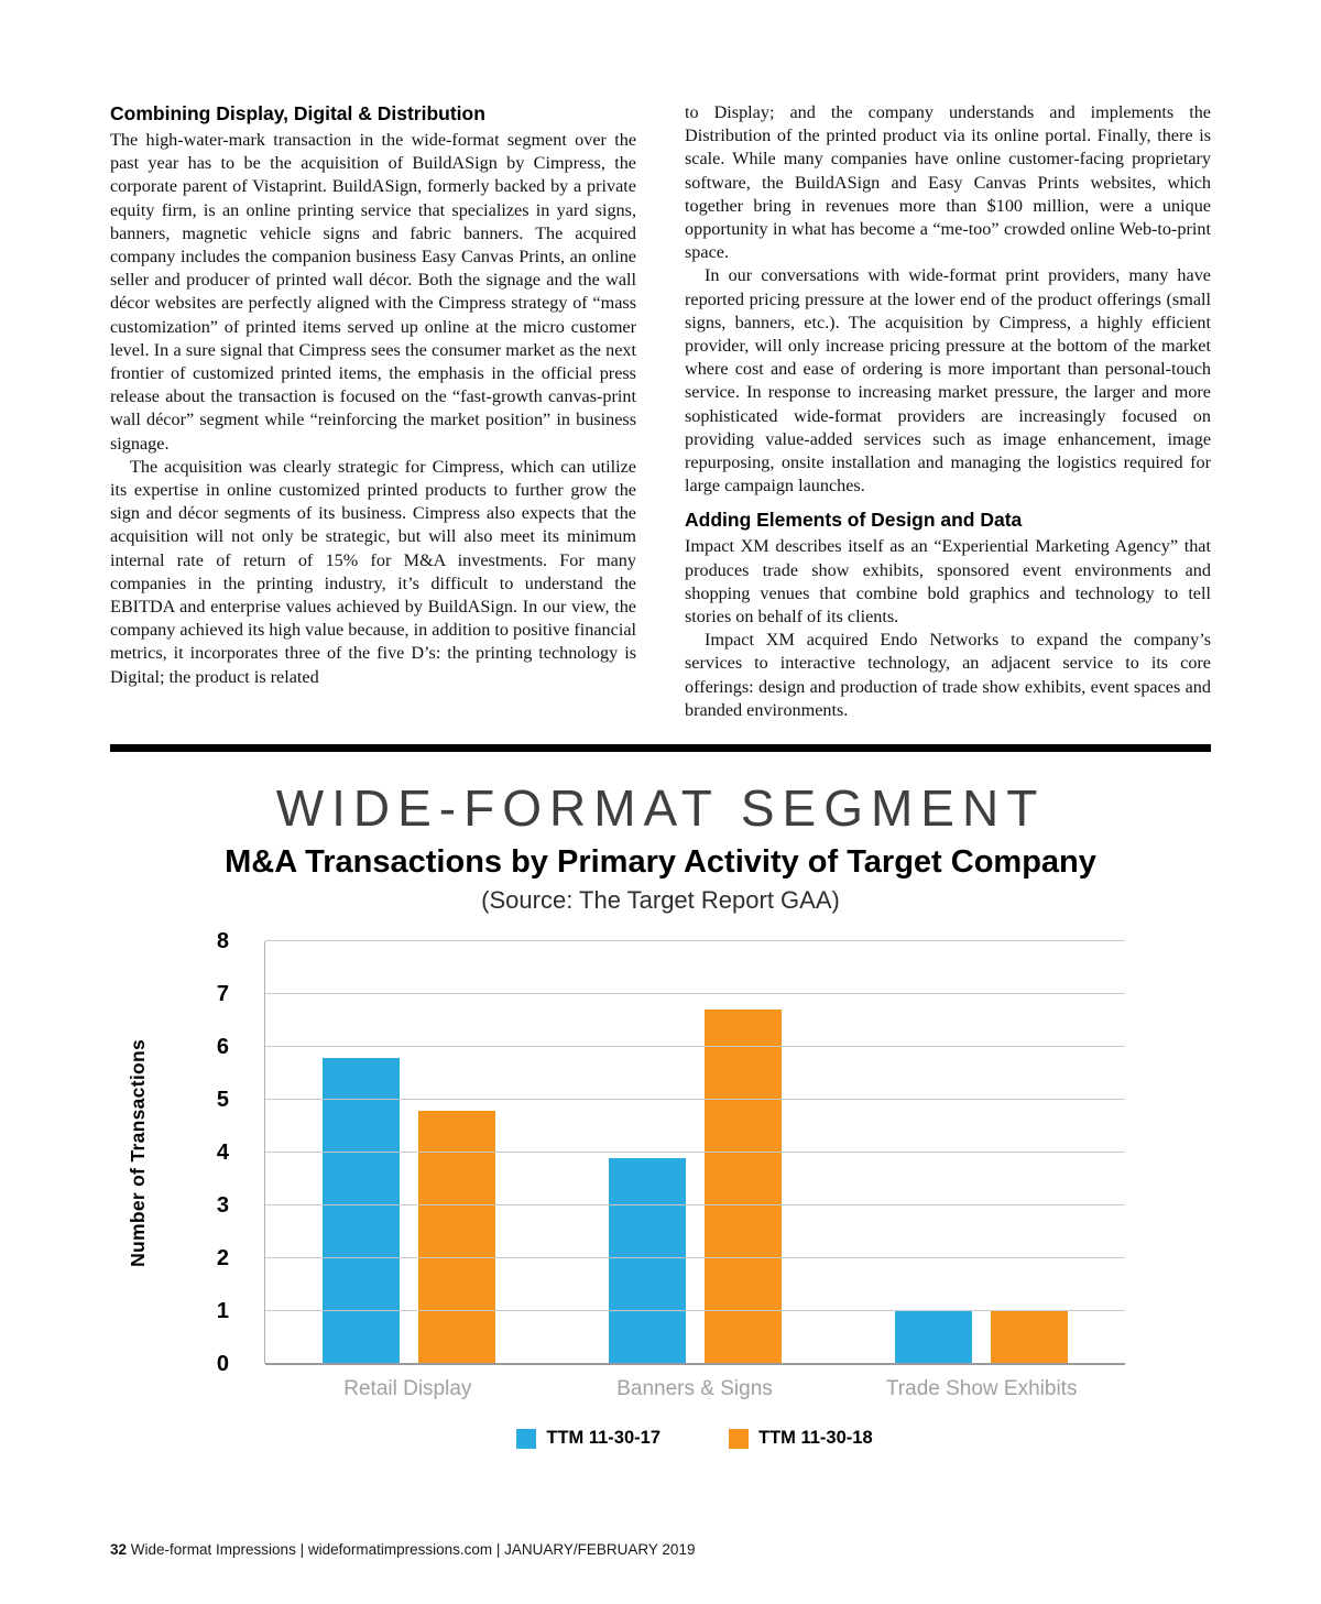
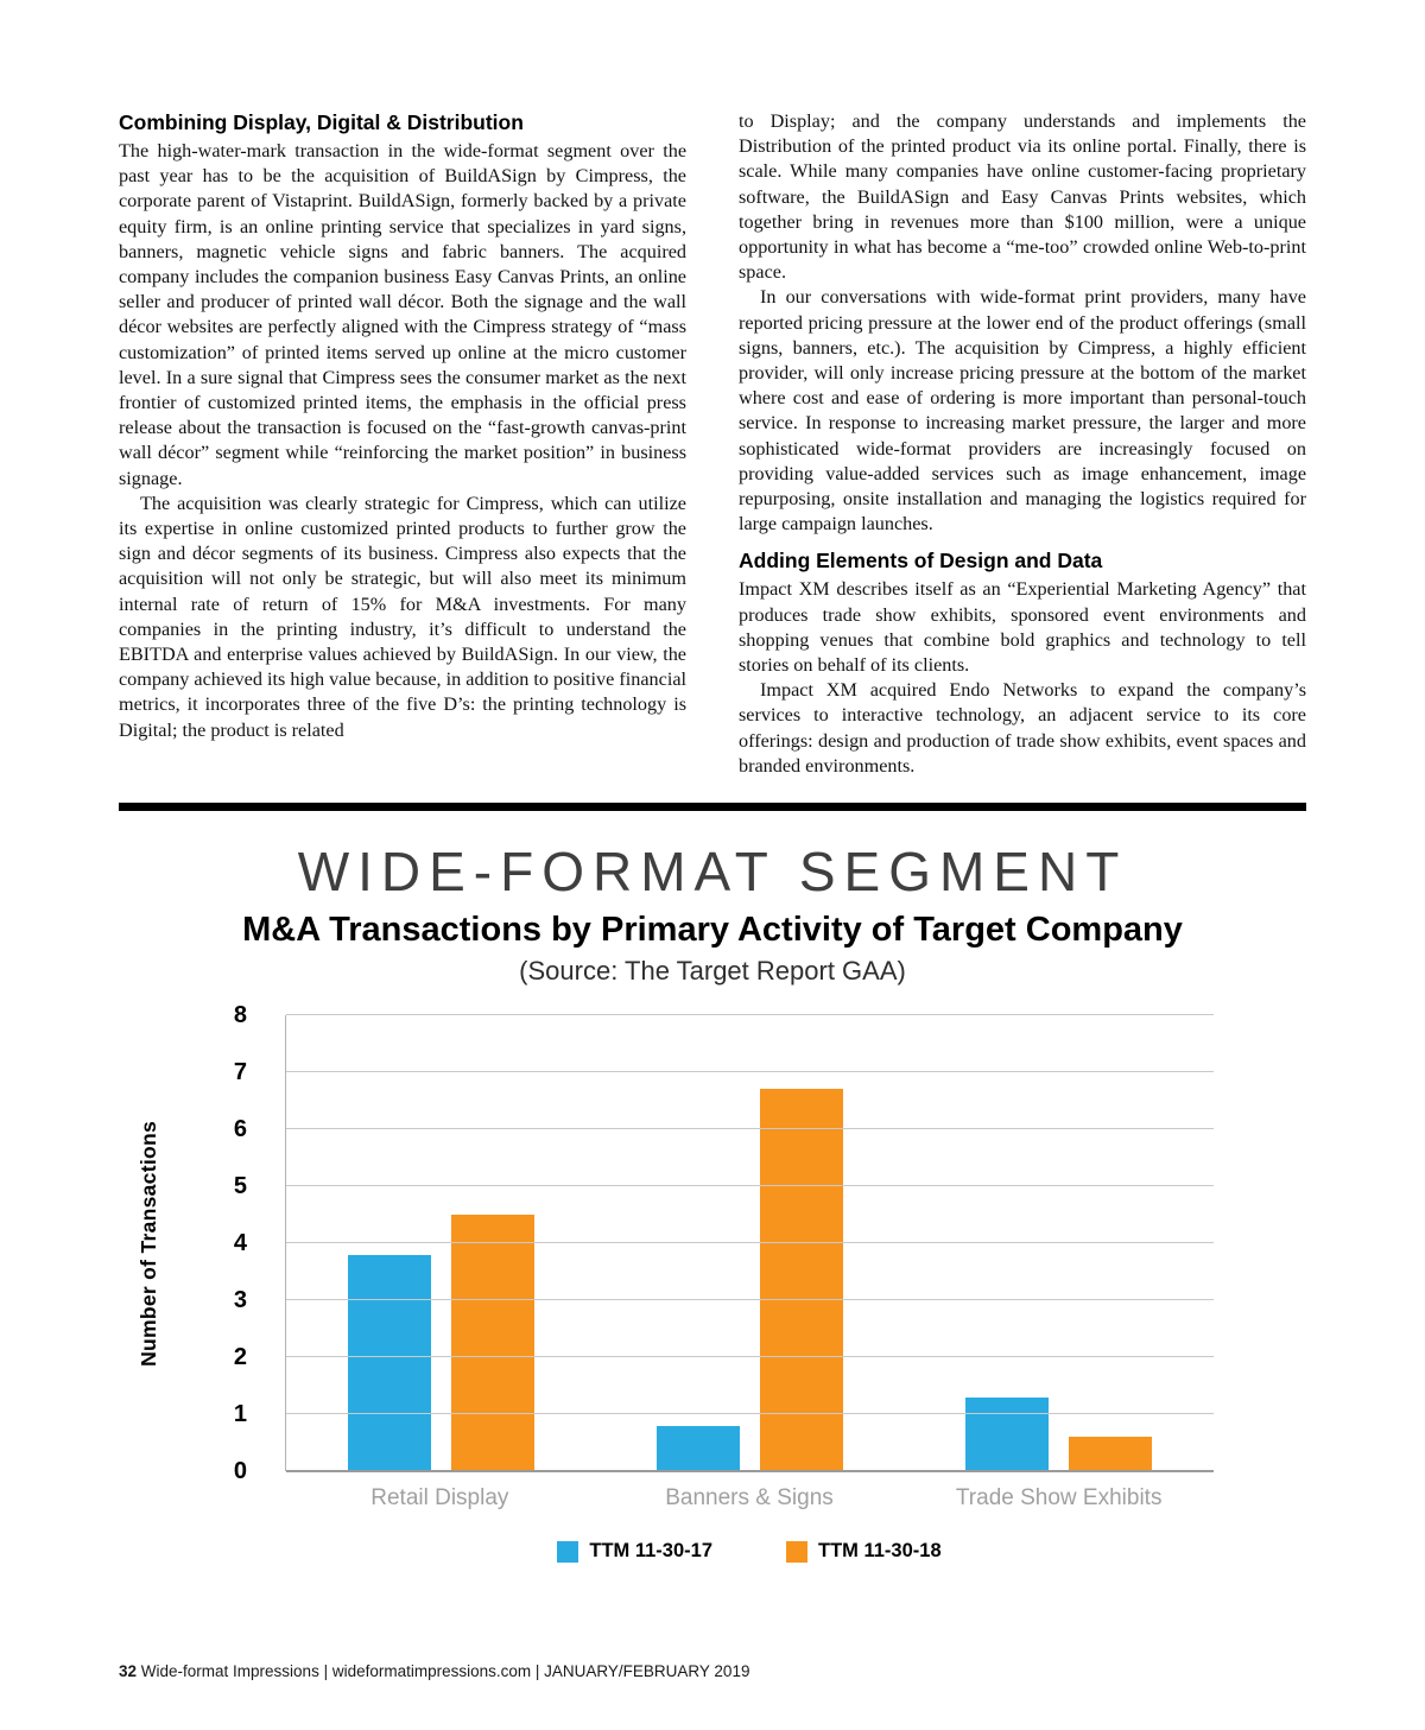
TTM 11-30-17/Retail Display: 5.8 -> 3.8
TTM 11-30-18/Retail Display: 4.8 -> 4.5
TTM 11-30-17/Banners & Signs: 3.9 -> 0.8
TTM 11-30-17/Trade Show Exhibits: 1.0 -> 1.3
TTM 11-30-18/Trade Show Exhibits: 1.0 -> 0.6
